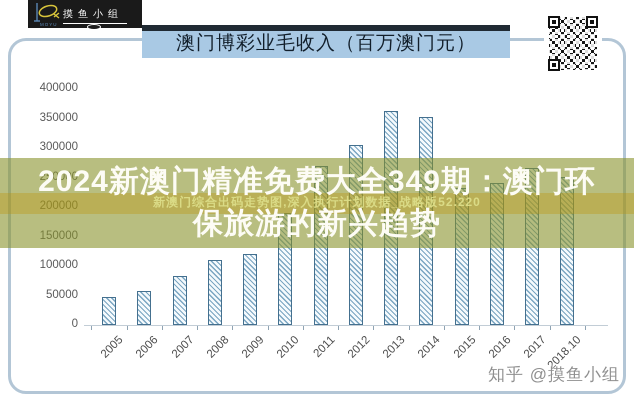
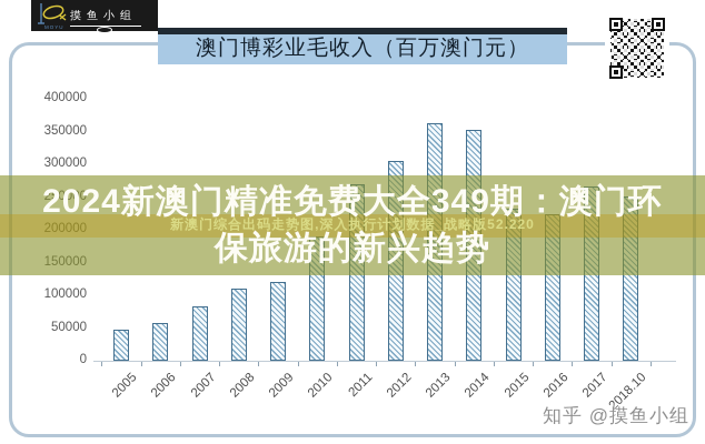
2016: 240000 -> 220000
